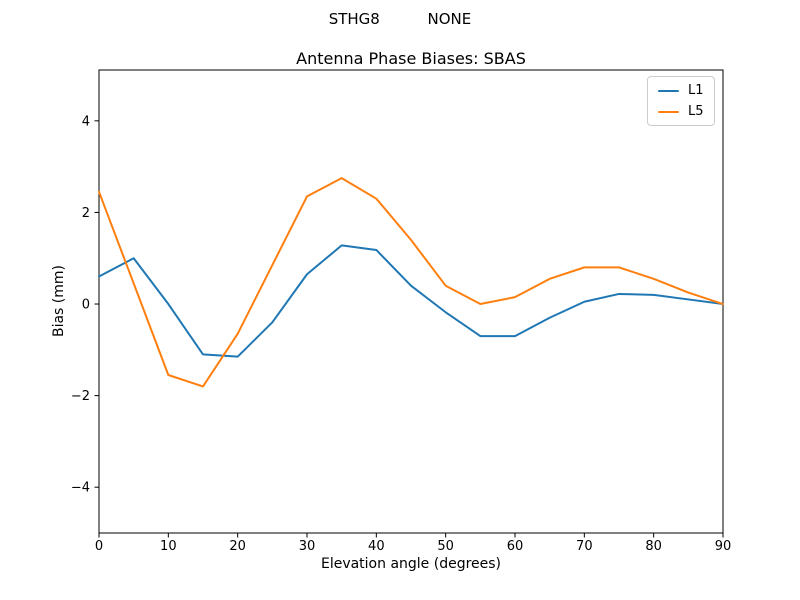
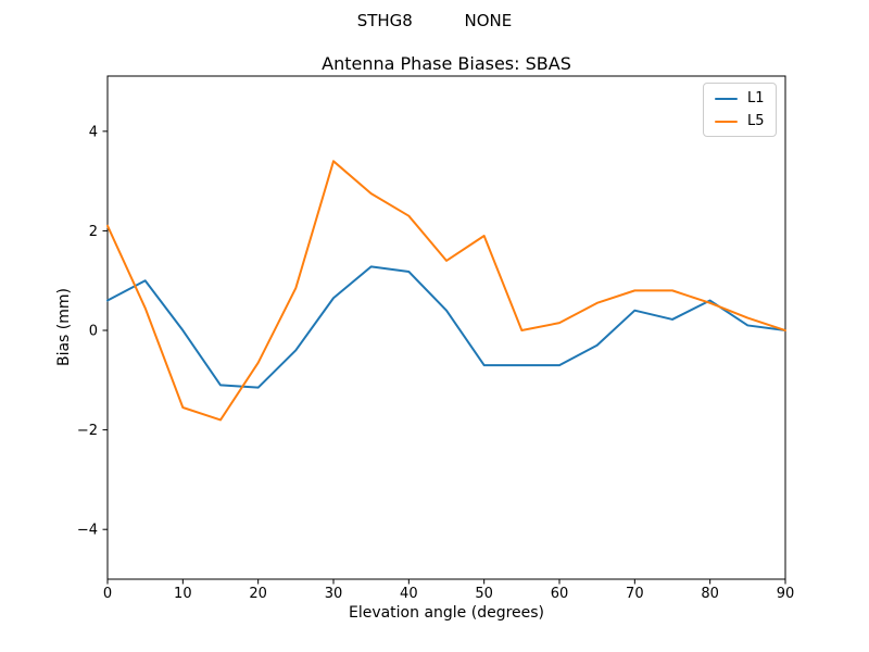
L5/0: 2.5 -> 2.1
L5/30: 2.4 -> 3.4
L1/50: -0.2 -> -0.7
L5/50: 0.4 -> 1.9
L1/70: 0.1 -> 0.4
L1/80: 0.2 -> 0.6
